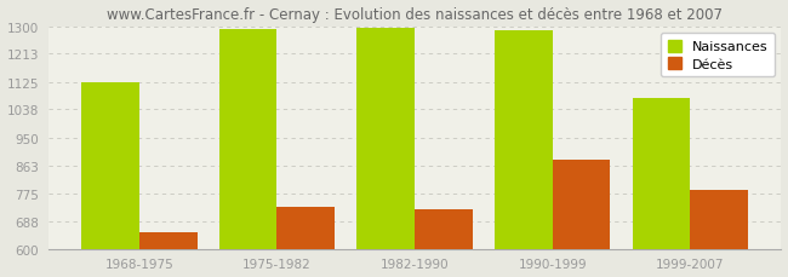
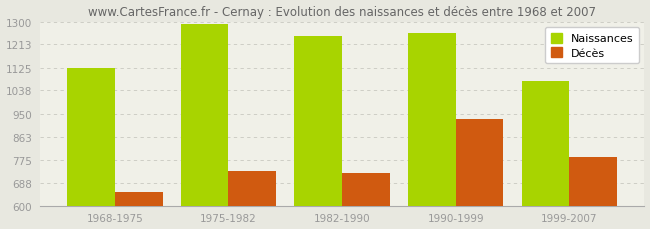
Naissances/1982-1990: 1295 -> 1245
Naissances/1990-1999: 1287 -> 1255
Décès/1990-1999: 882 -> 930
